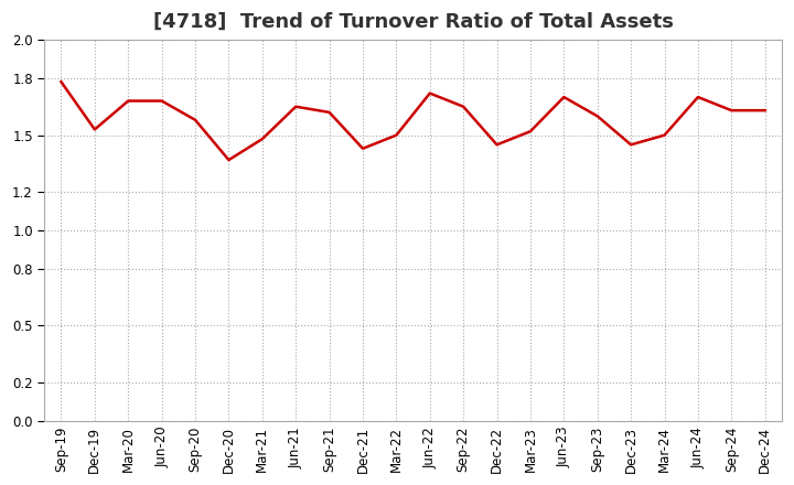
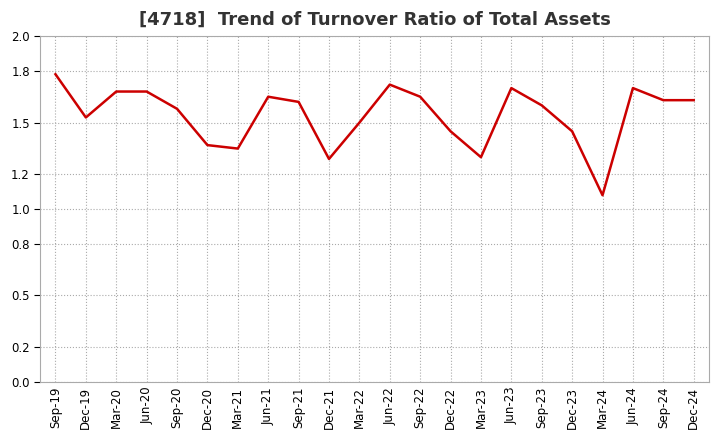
Mar-21: 1.48 -> 1.35
Dec-21: 1.43 -> 1.29
Mar-23: 1.52 -> 1.30
Mar-24: 1.50 -> 1.08
